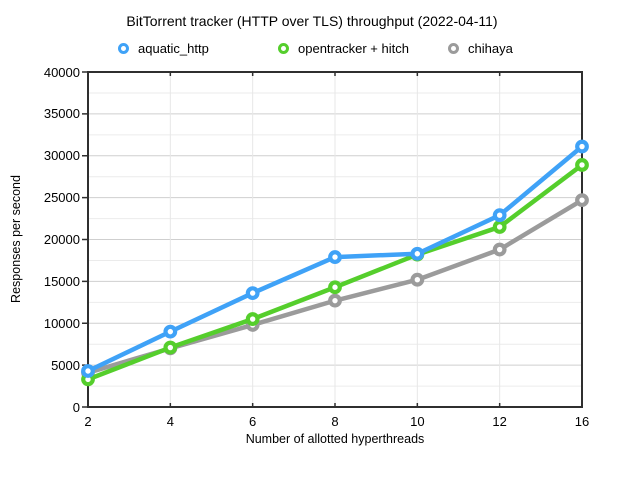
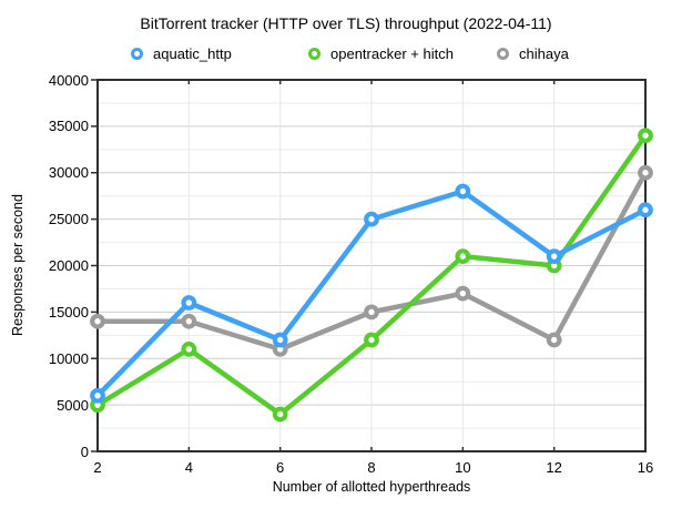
aquatic_http/2: 4000 -> 6000
opentracker + hitch/2: 3000 -> 5000
chihaya/2: 4000 -> 14000
aquatic_http/4: 9000 -> 16000
opentracker + hitch/4: 7000 -> 11000
chihaya/4: 7000 -> 14000
aquatic_http/6: 14000 -> 12000
opentracker + hitch/6: 10000 -> 4000
chihaya/6: 10000 -> 11000
aquatic_http/8: 18000 -> 25000
opentracker + hitch/8: 14000 -> 12000
chihaya/8: 13000 -> 15000
aquatic_http/10: 18000 -> 28000
opentracker + hitch/10: 18000 -> 21000
chihaya/10: 15000 -> 17000
aquatic_http/12: 23000 -> 21000
opentracker + hitch/12: 22000 -> 20000
chihaya/12: 19000 -> 12000
aquatic_http/16: 31000 -> 26000
opentracker + hitch/16: 29000 -> 34000
chihaya/16: 25000 -> 30000
